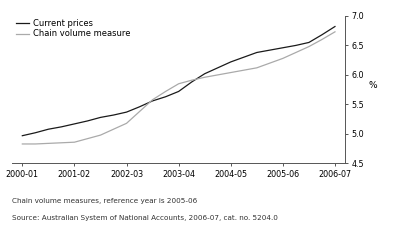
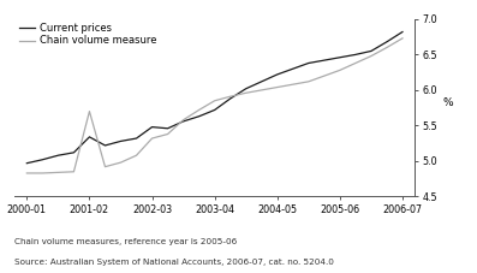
Current prices/2001-02: 5.17 -> 5.34
Chain volume measure/2001-02: 4.86 -> 5.70
Current prices/2002-03: 5.37 -> 5.48
Chain volume measure/2002-03: 5.18 -> 5.32
